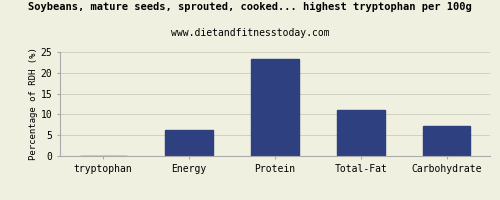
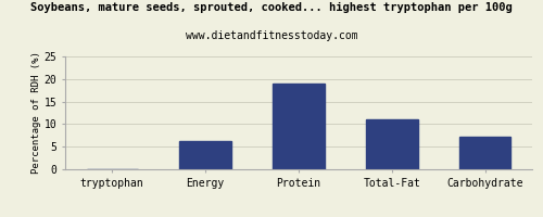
Protein: 23.3 -> 19.0
